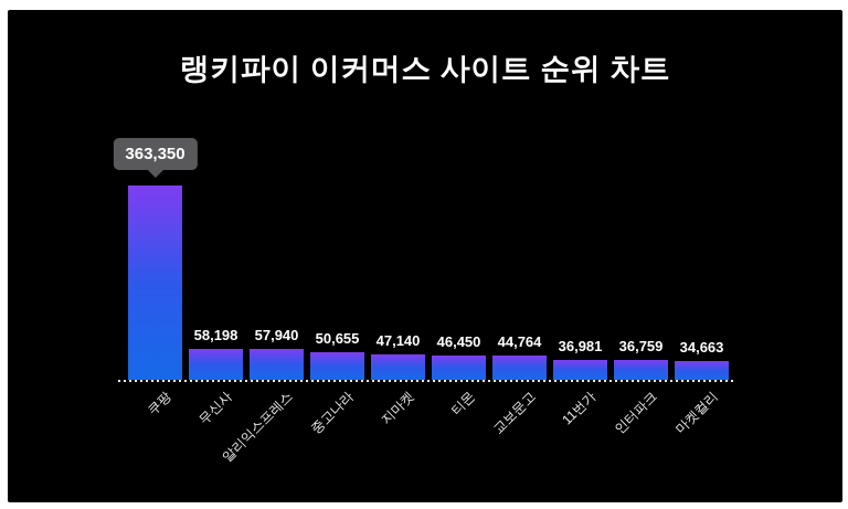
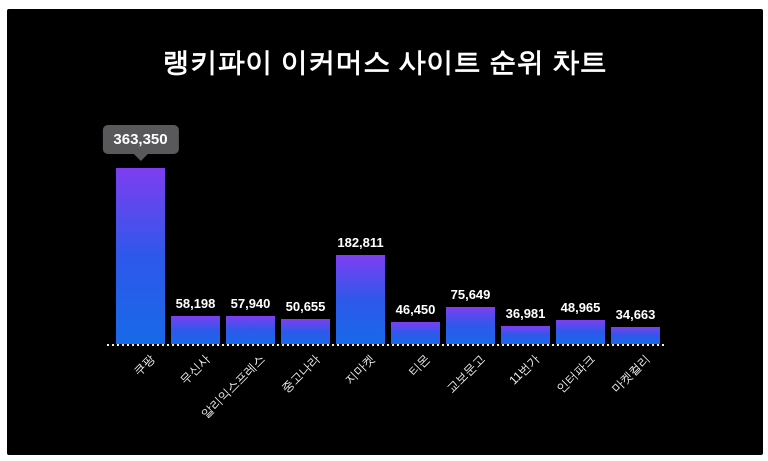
지마켓: 47,140 -> 182,811
교보문고: 44,764 -> 75,649
인터파크: 36,759 -> 48,965
